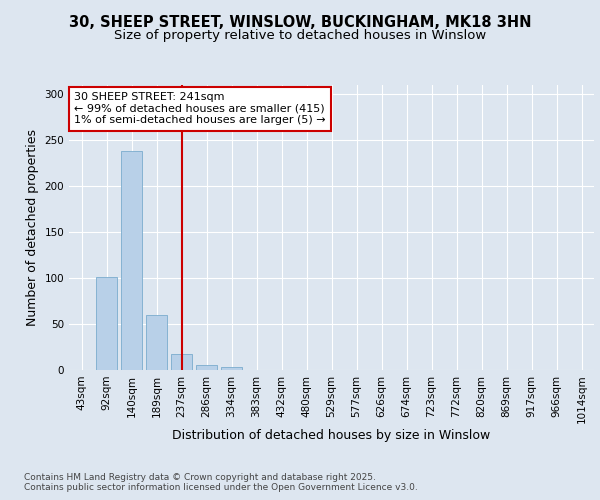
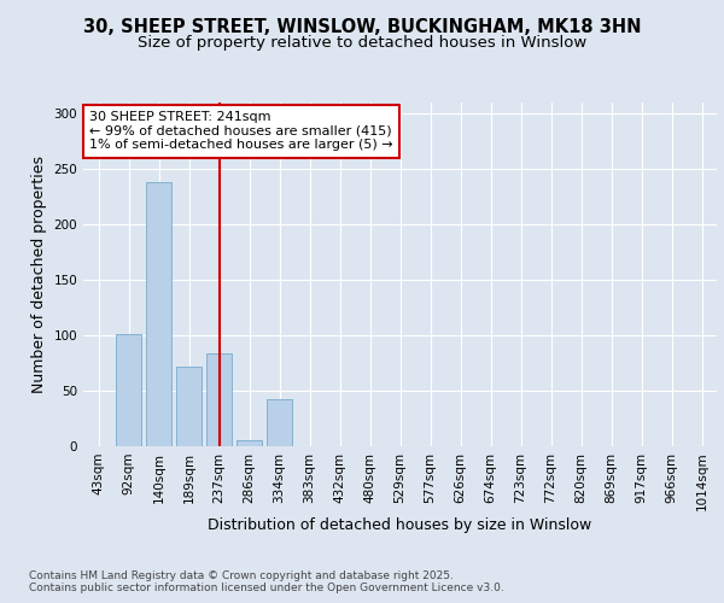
189sqm: 60 -> 72
237sqm: 17 -> 84
334sqm: 3 -> 42
